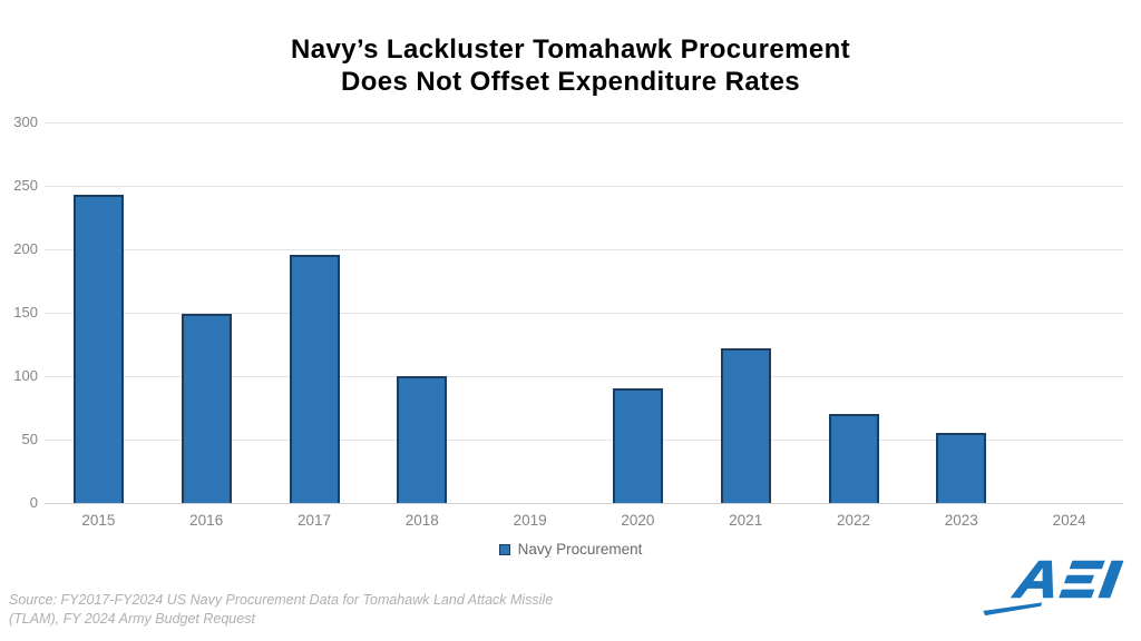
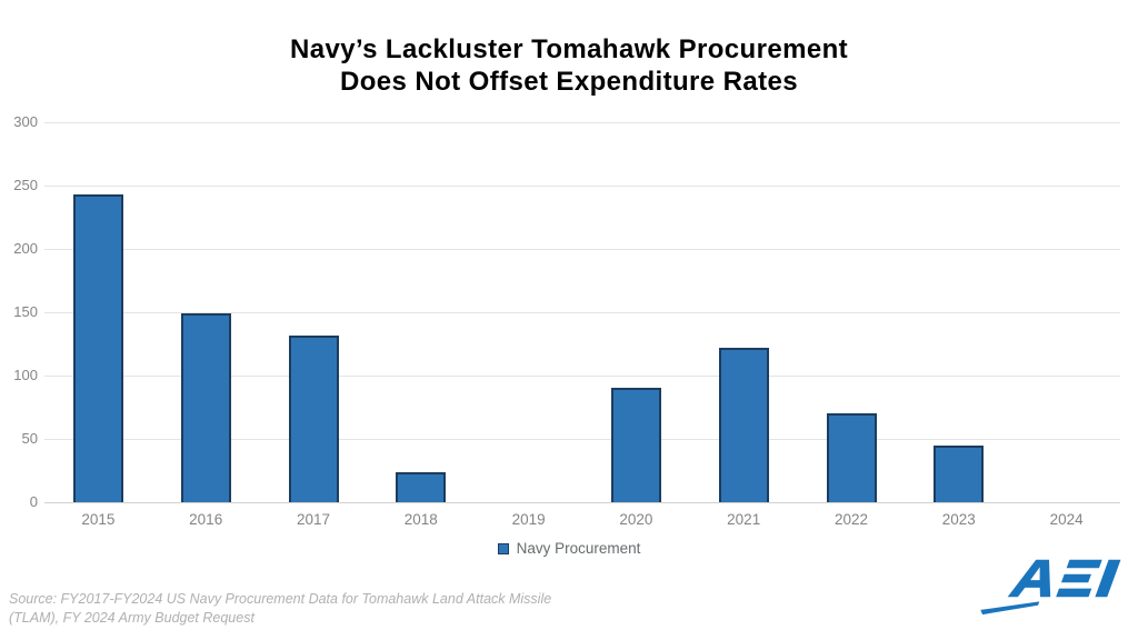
2017: 196 -> 132
2018: 100 -> 24
2023: 55 -> 45
